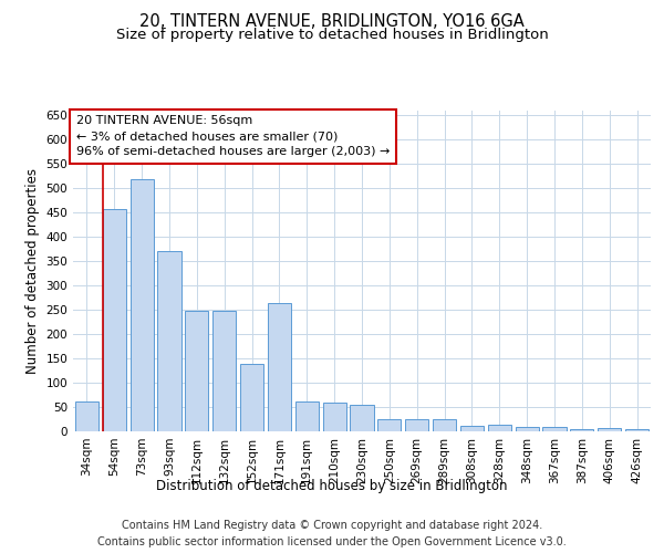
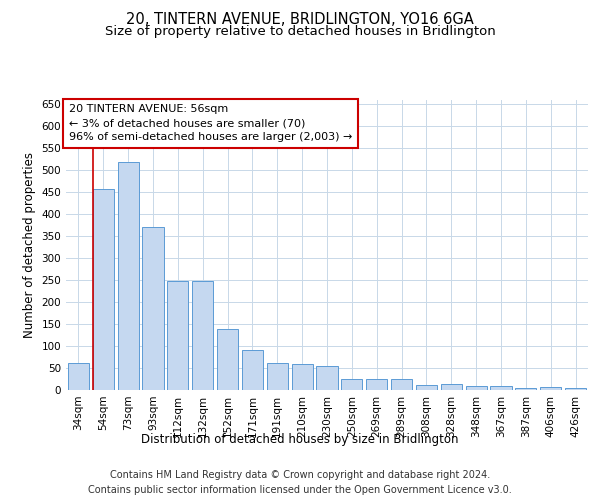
171sqm: 265 -> 92
